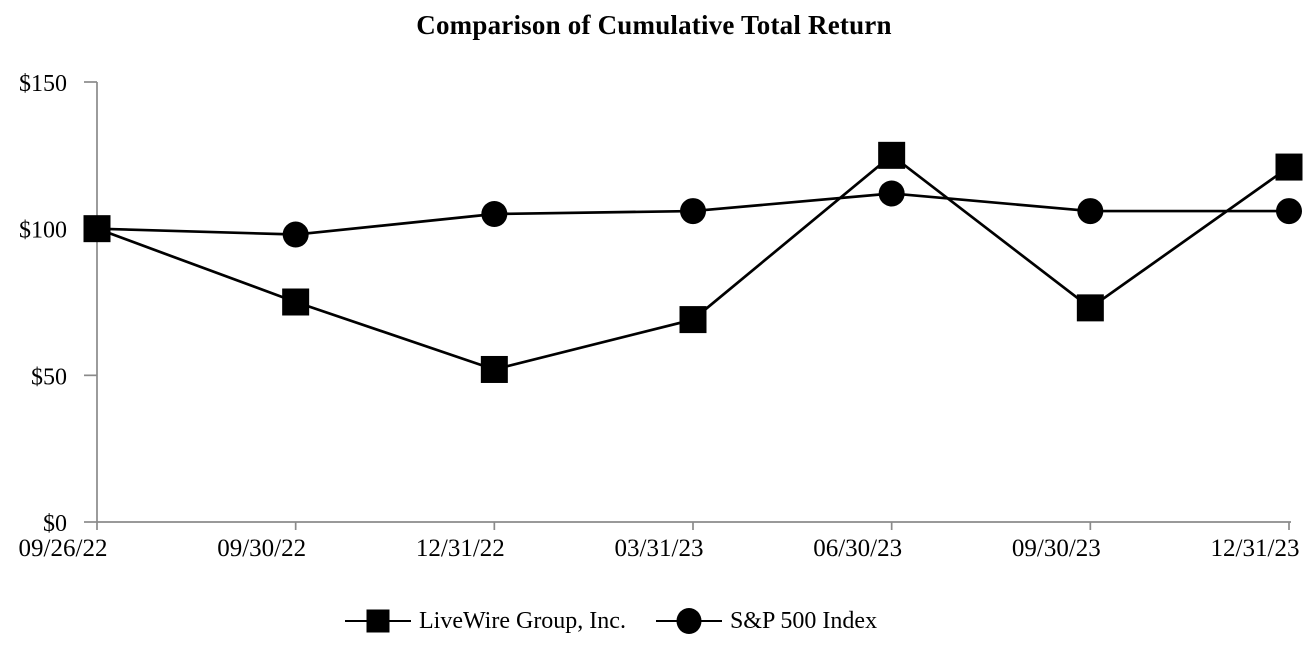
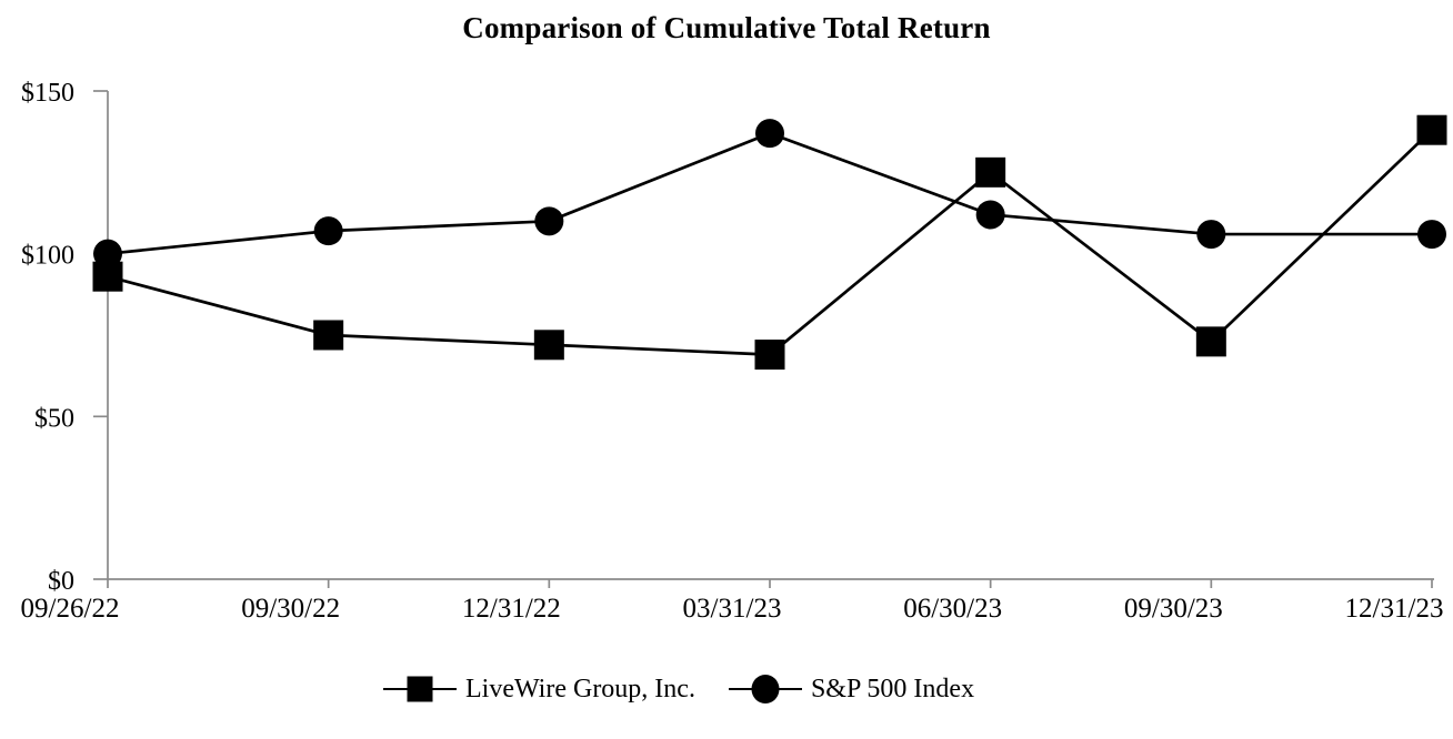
LiveWire Group, Inc./09/26/22: $100 -> $93
S&P 500 Index/09/30/22: $98 -> $107
LiveWire Group, Inc./12/31/22: $52 -> $72
S&P 500 Index/12/31/22: $105 -> $110
S&P 500 Index/03/31/23: $106 -> $137
LiveWire Group, Inc./12/31/23: $121 -> $138
